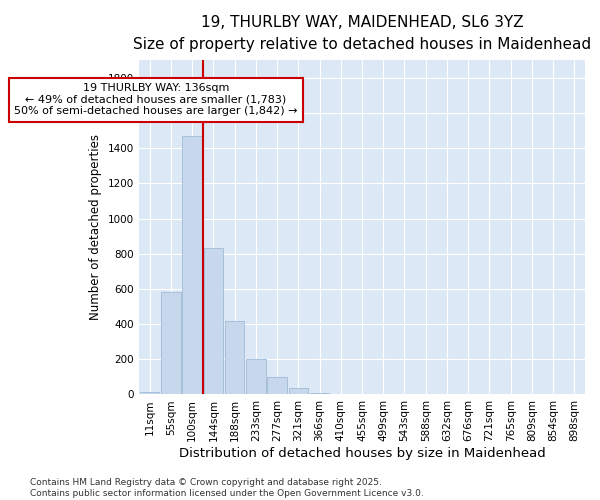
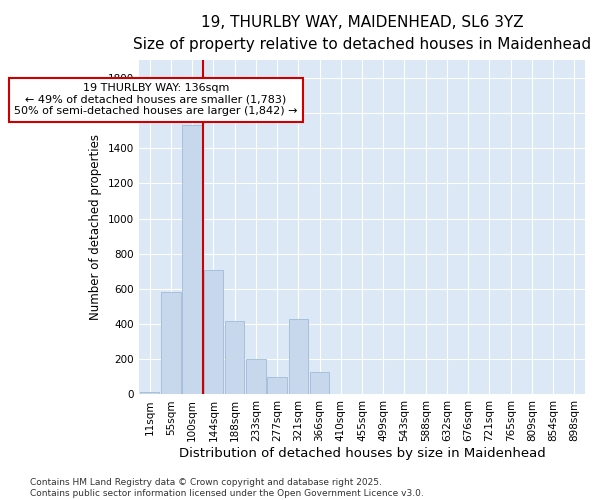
100sqm: 1470 -> 1530
144sqm: 830 -> 710
321sqm: 40 -> 430
366sqm: 10 -> 130
